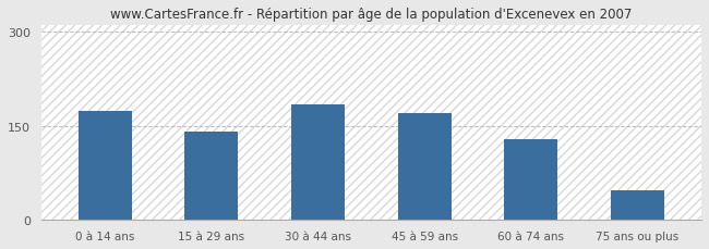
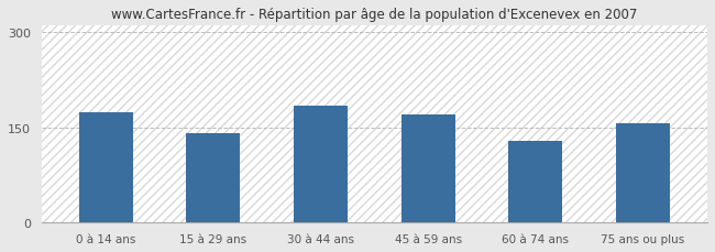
75 ans ou plus: 48 -> 156
